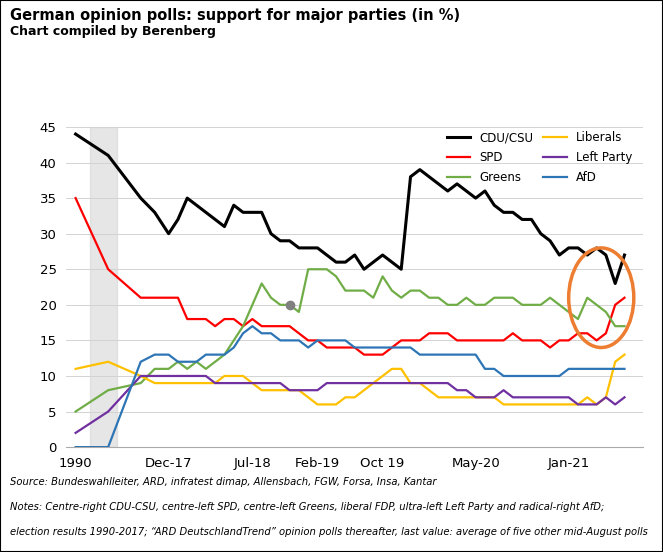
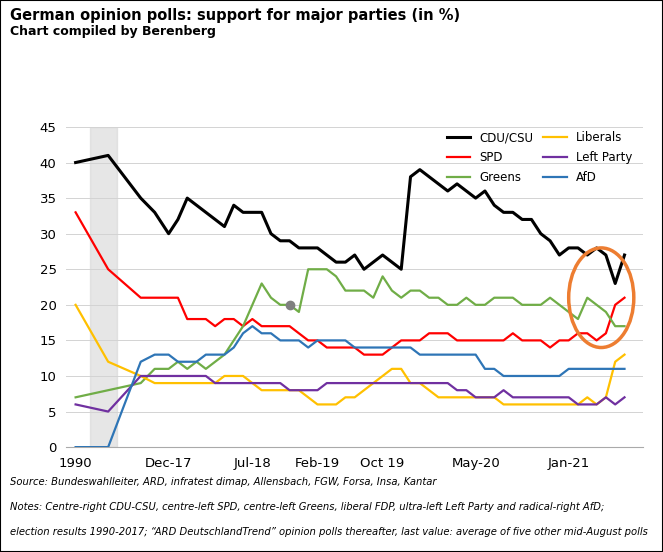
CDU/CSU/1990: 44 -> 40
SPD/1990: 35 -> 33
Greens/1990: 5 -> 7
Liberals/1990: 11 -> 20
Left Party/1990: 2 -> 6
